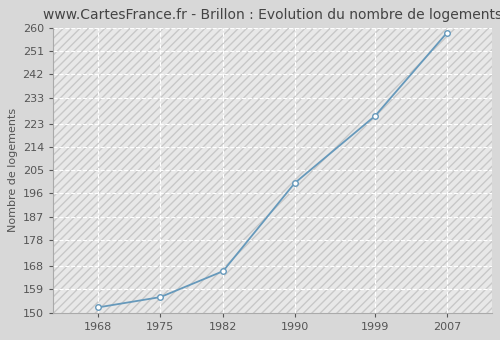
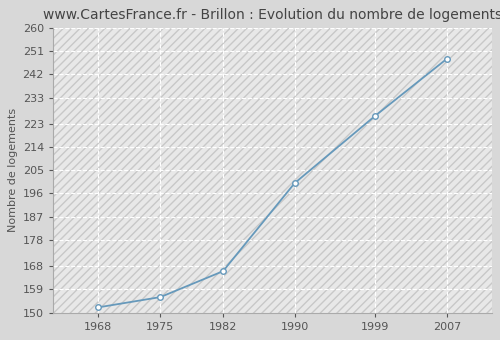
2007: 258 -> 248
